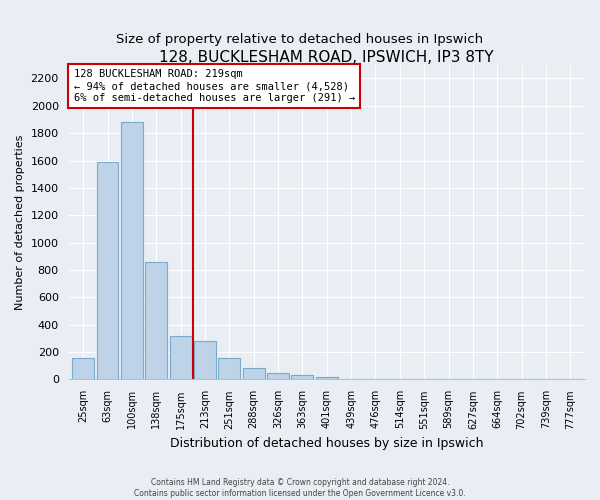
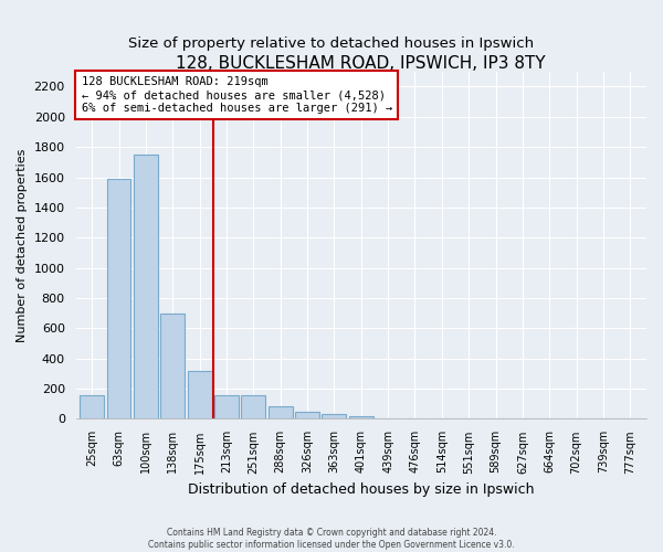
100sqm: 1880 -> 1750
138sqm: 860 -> 700
213sqm: 280 -> 160
